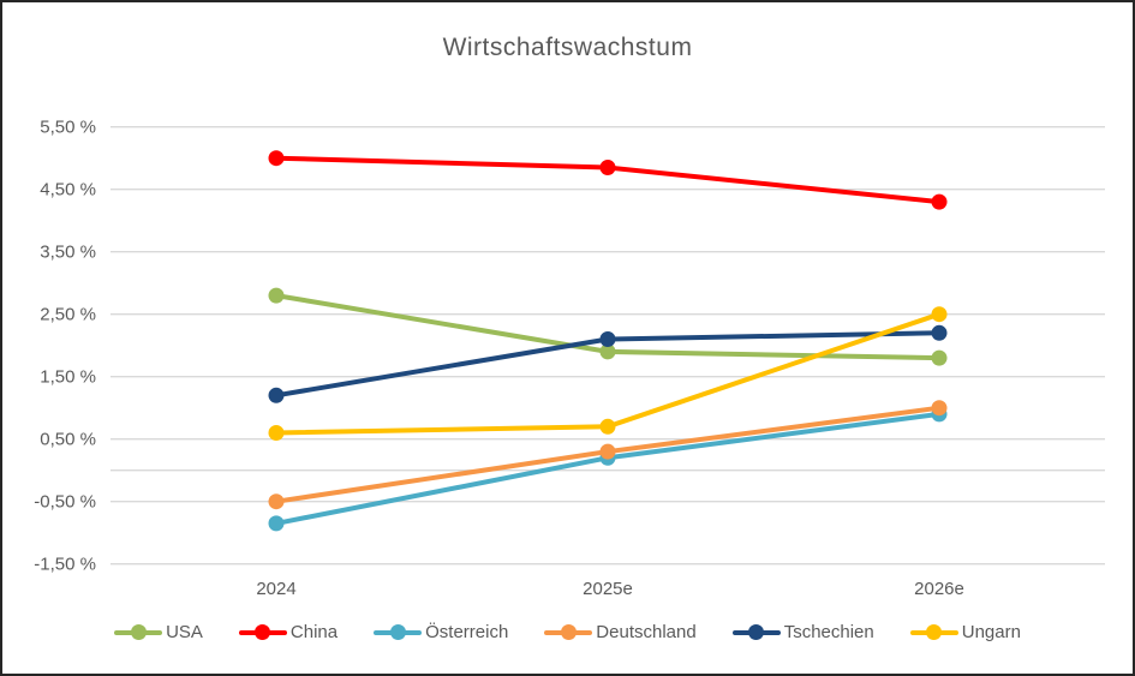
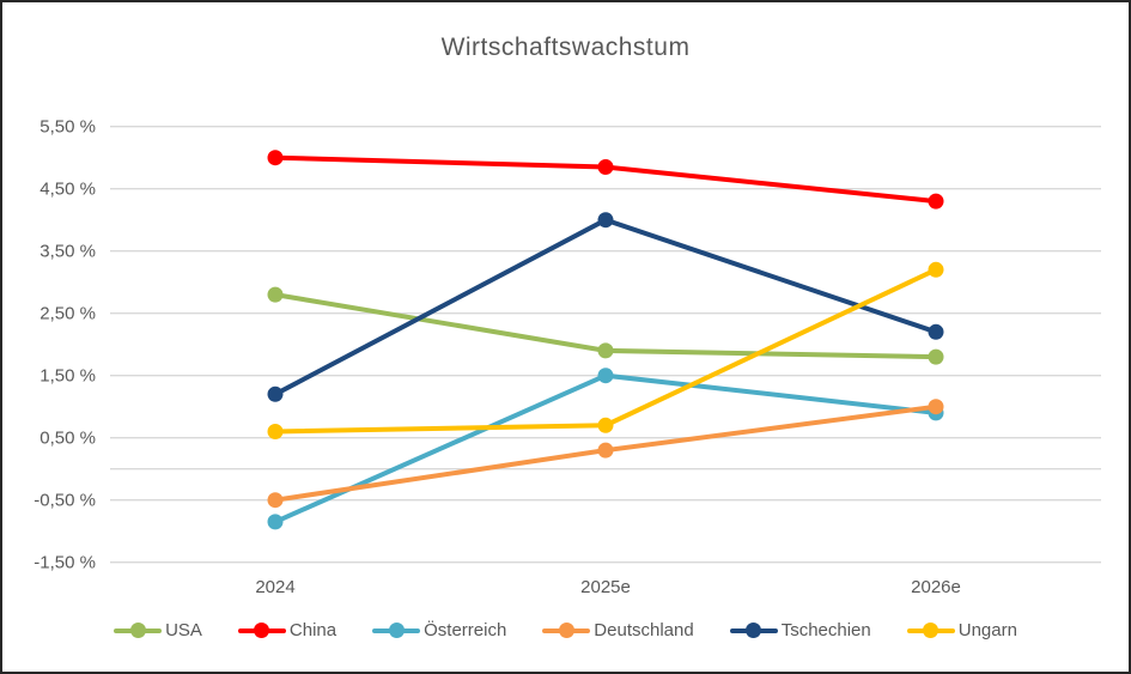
Österreich/2025e: 0,2% -> 1,5%
Tschechien/2025e: 2,1% -> 4,0%
Ungarn/2026e: 2,5% -> 3,2%
